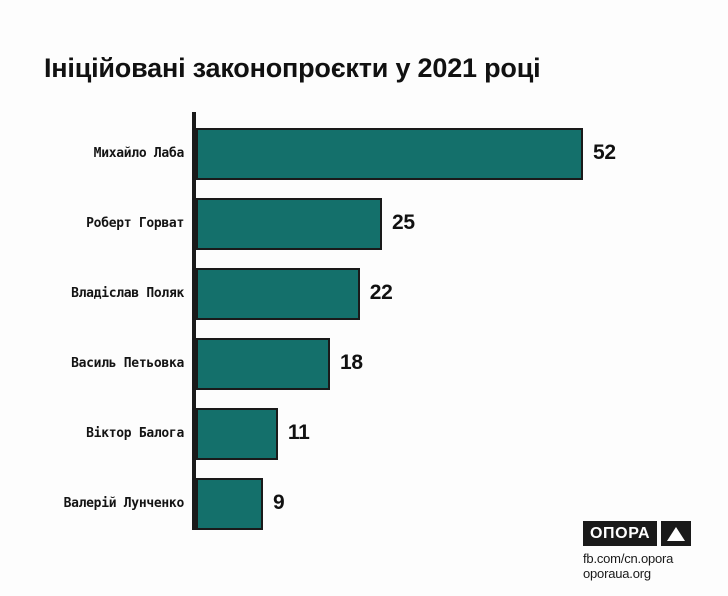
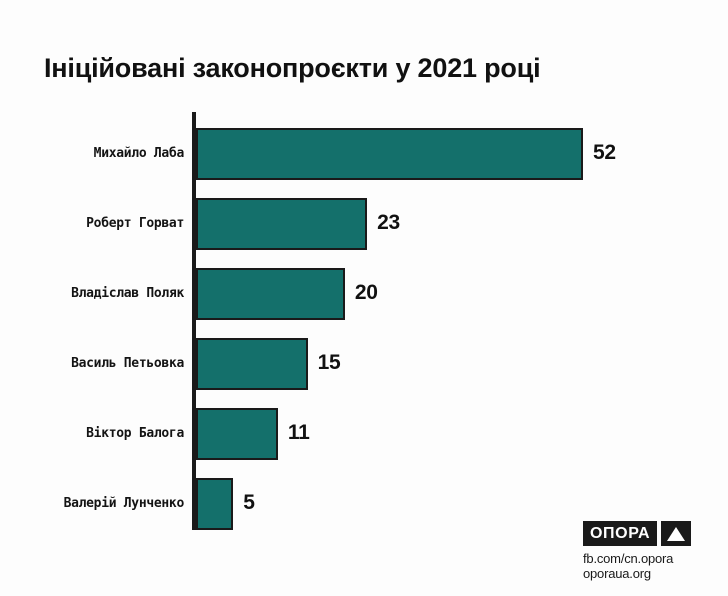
Роберт Горват: 25 -> 23
Владіслав Поляк: 22 -> 20
Василь Петьовка: 18 -> 15
Валерій Лунченко: 9 -> 5
